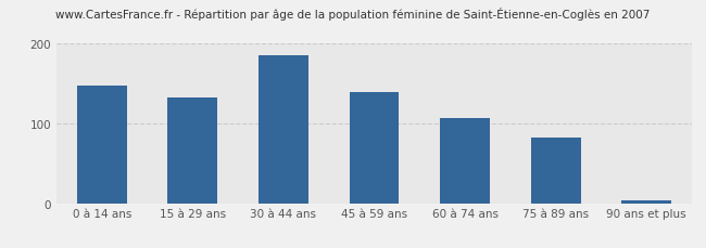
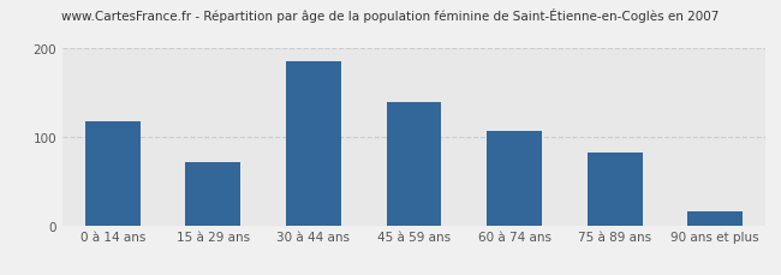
0 à 14 ans: 148 -> 118
15 à 29 ans: 133 -> 72
90 ans et plus: 4 -> 16
